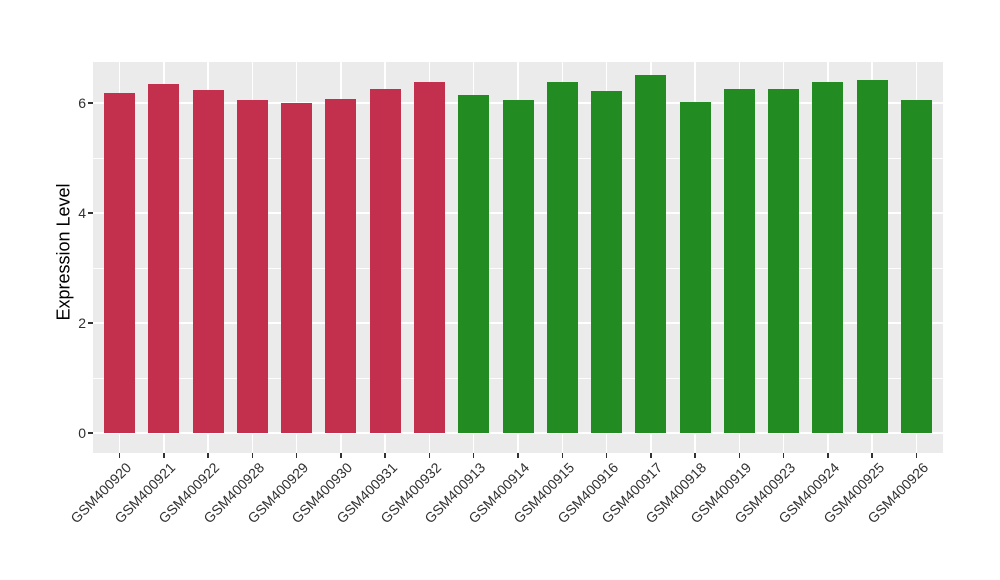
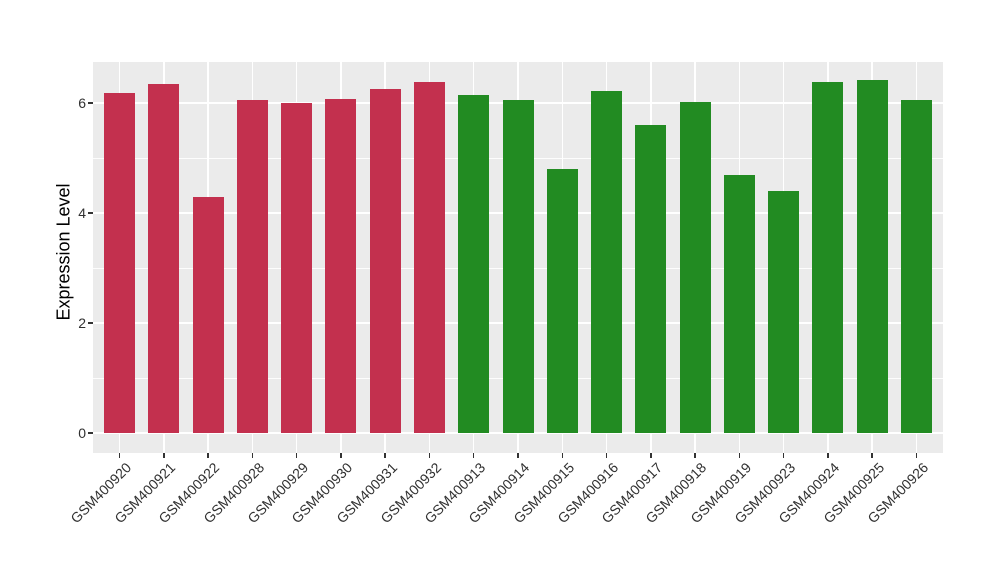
GSM400922: 6.2 -> 4.3
GSM400915: 6.4 -> 4.8
GSM400917: 6.5 -> 5.6
GSM400919: 6.2 -> 4.7
GSM400923: 6.3 -> 4.4
